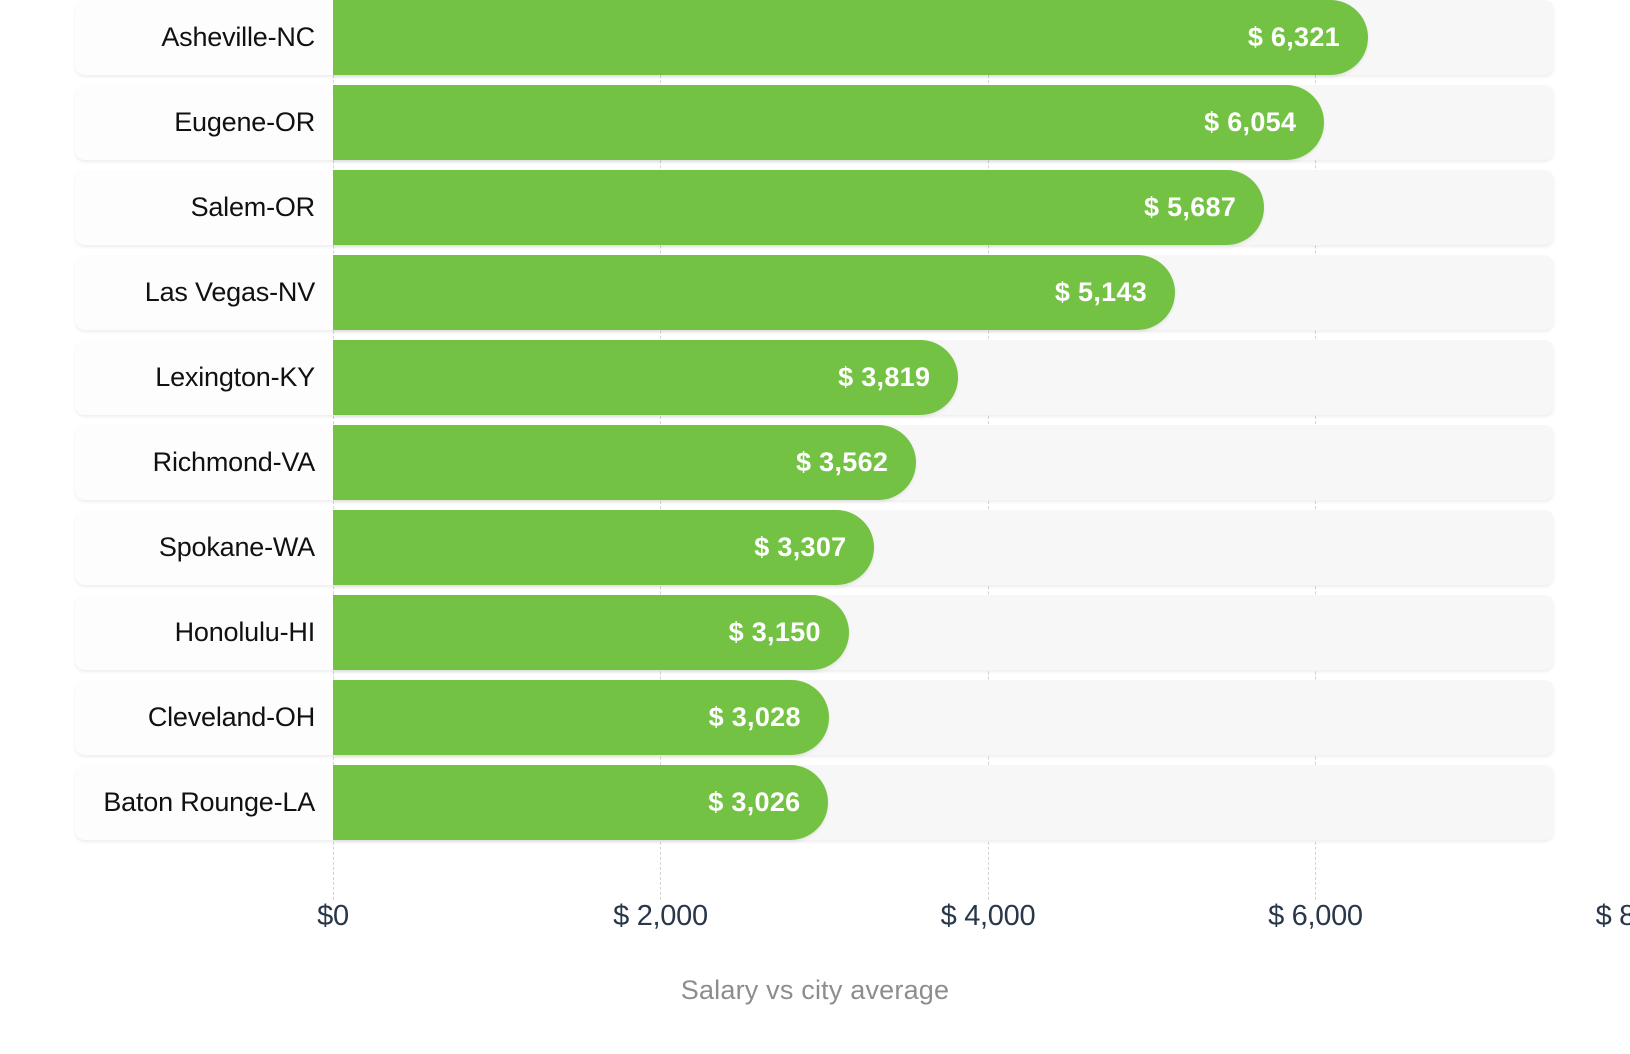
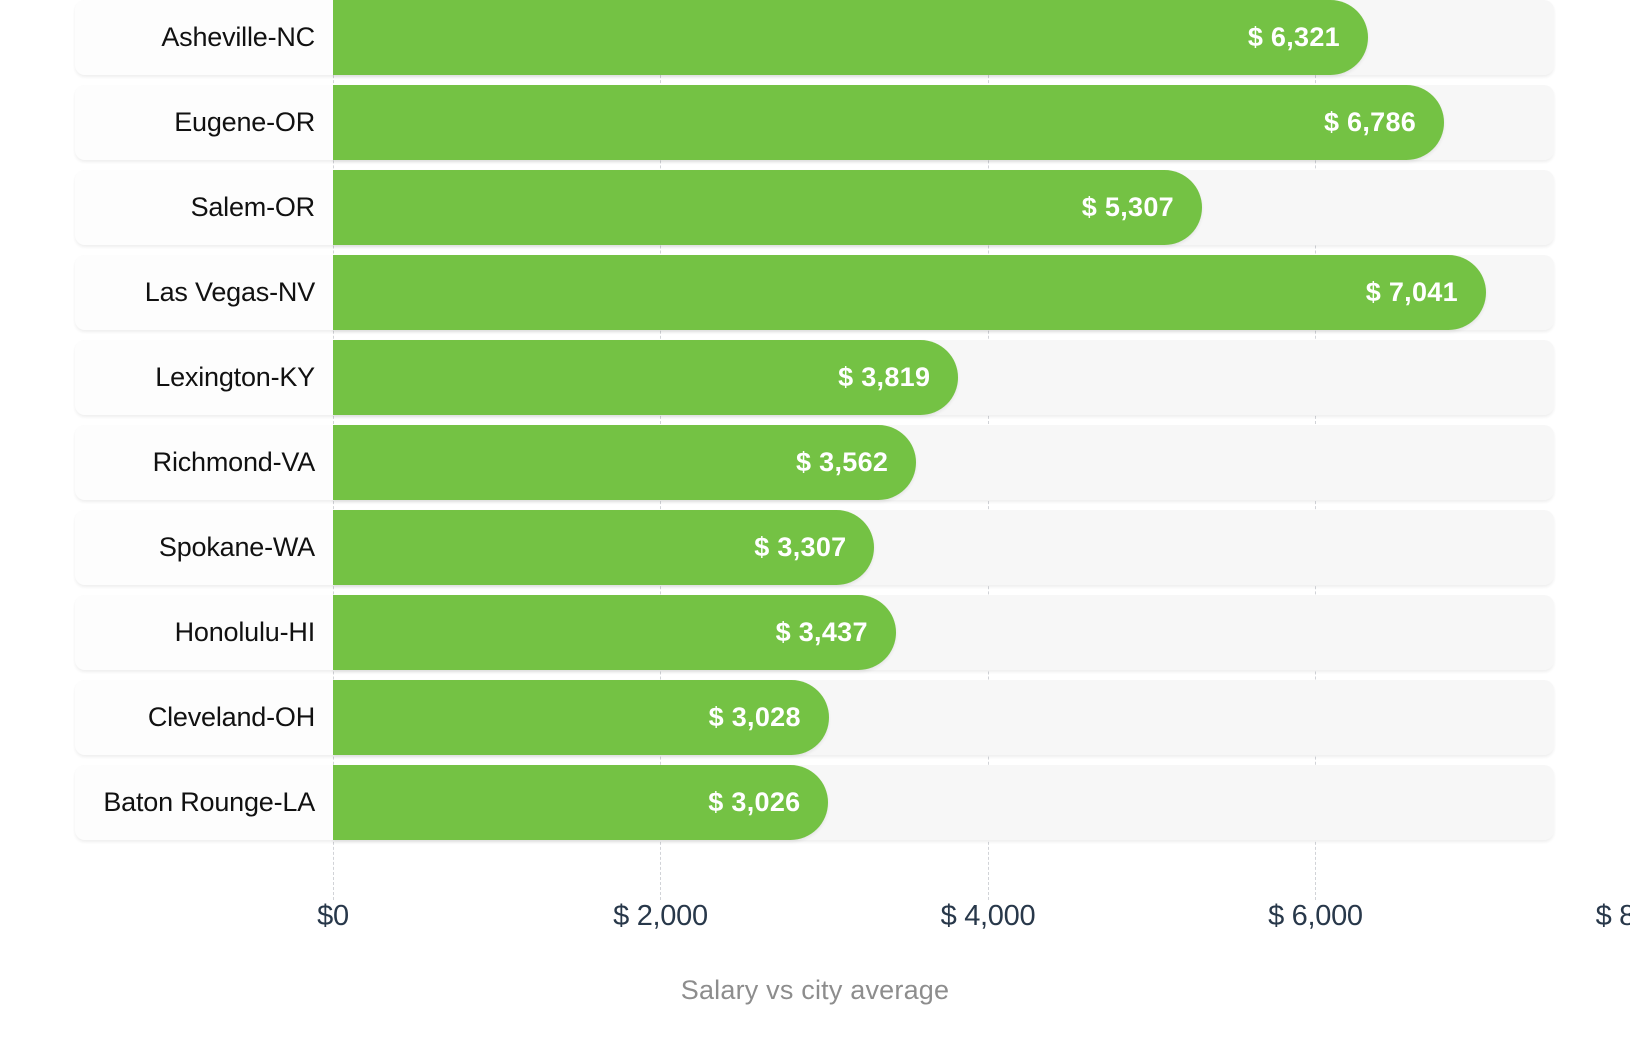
Eugene-OR: 6,054 -> 6,786
Salem-OR: 5,687 -> 5,307
Las Vegas-NV: 5,143 -> 7,041
Honolulu-HI: 3,150 -> 3,437
